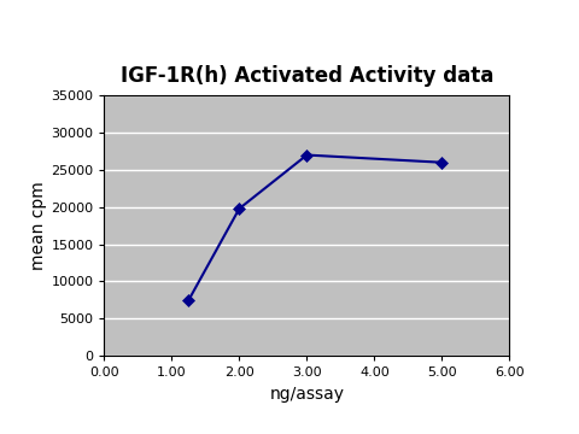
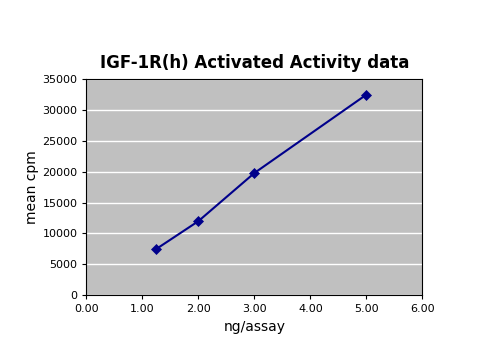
2.00: 19800 -> 12000
3.00: 27000 -> 19800
5.00: 26000 -> 32500
